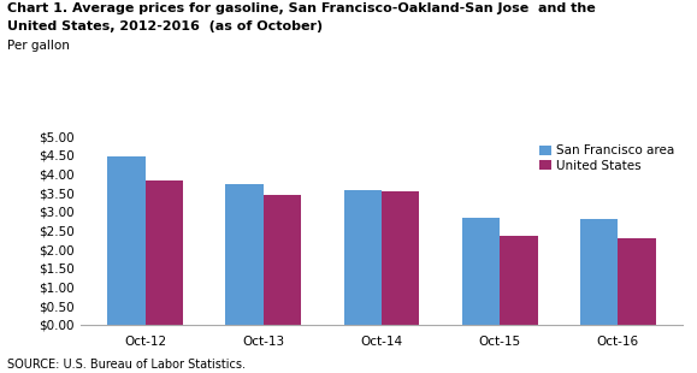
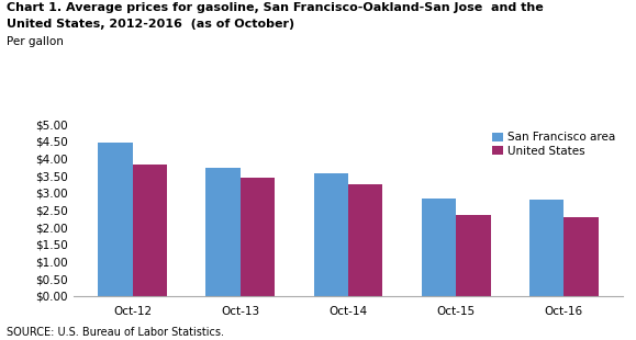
United States/Oct-14: $3.55 -> $3.24
